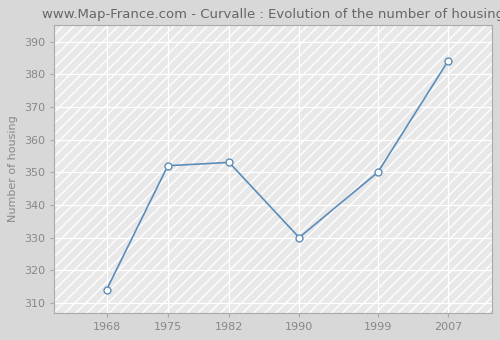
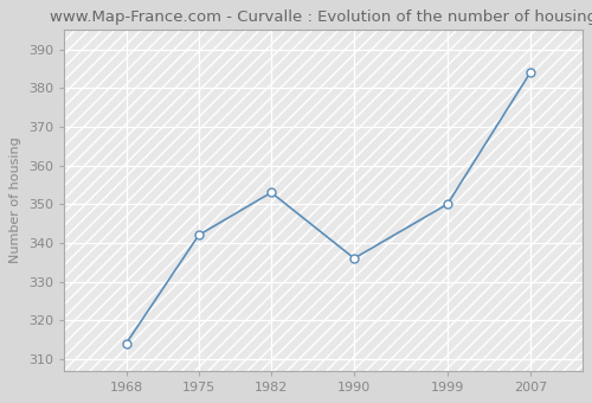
1975: 352 -> 342
1990: 330 -> 336
